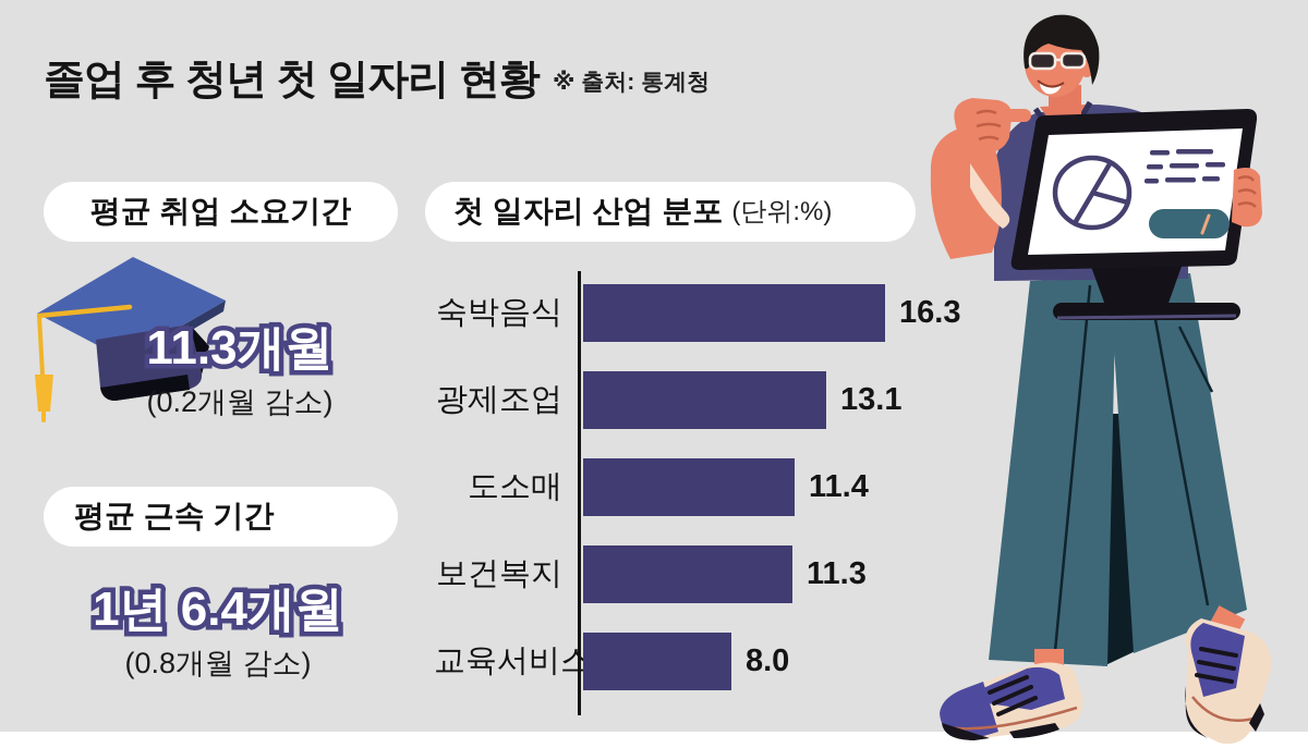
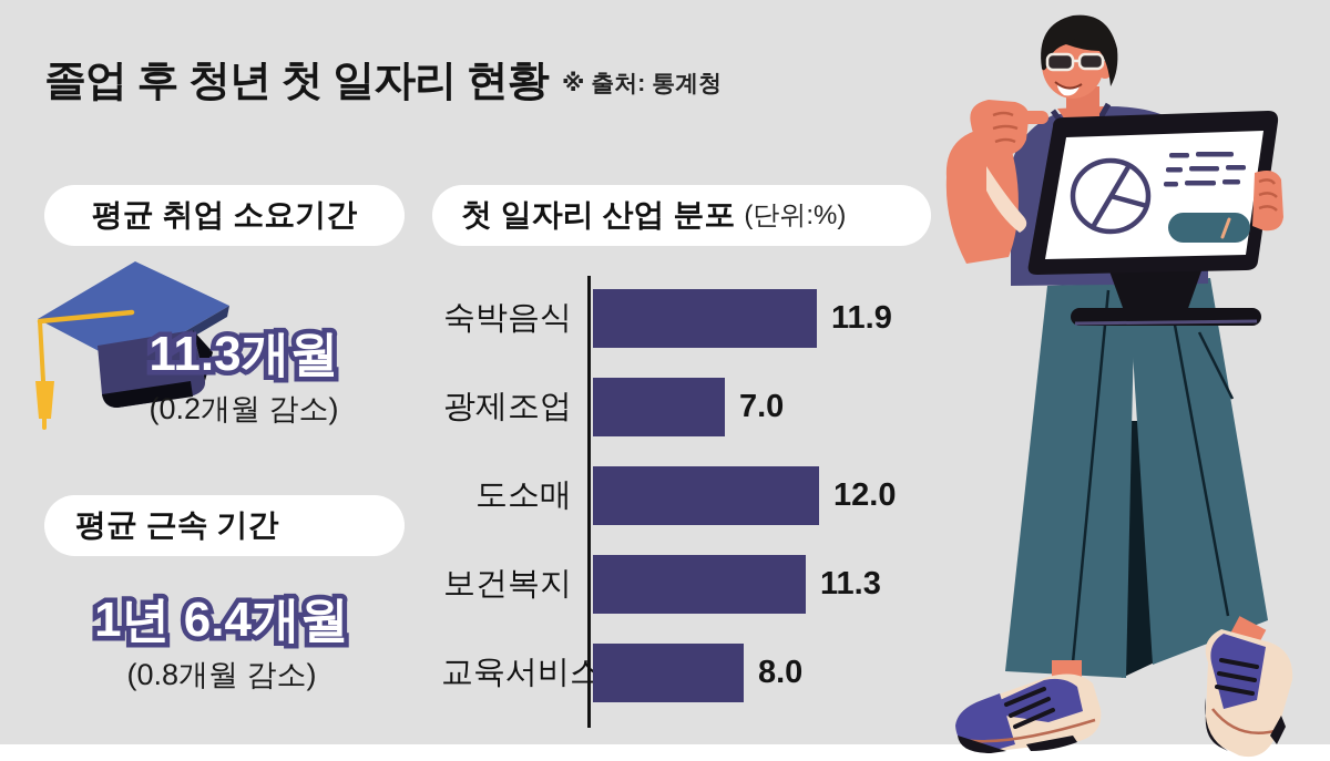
숙박음식: 16.3 -> 11.9
광제조업: 13.1 -> 7.0
도소매: 11.4 -> 12.0
